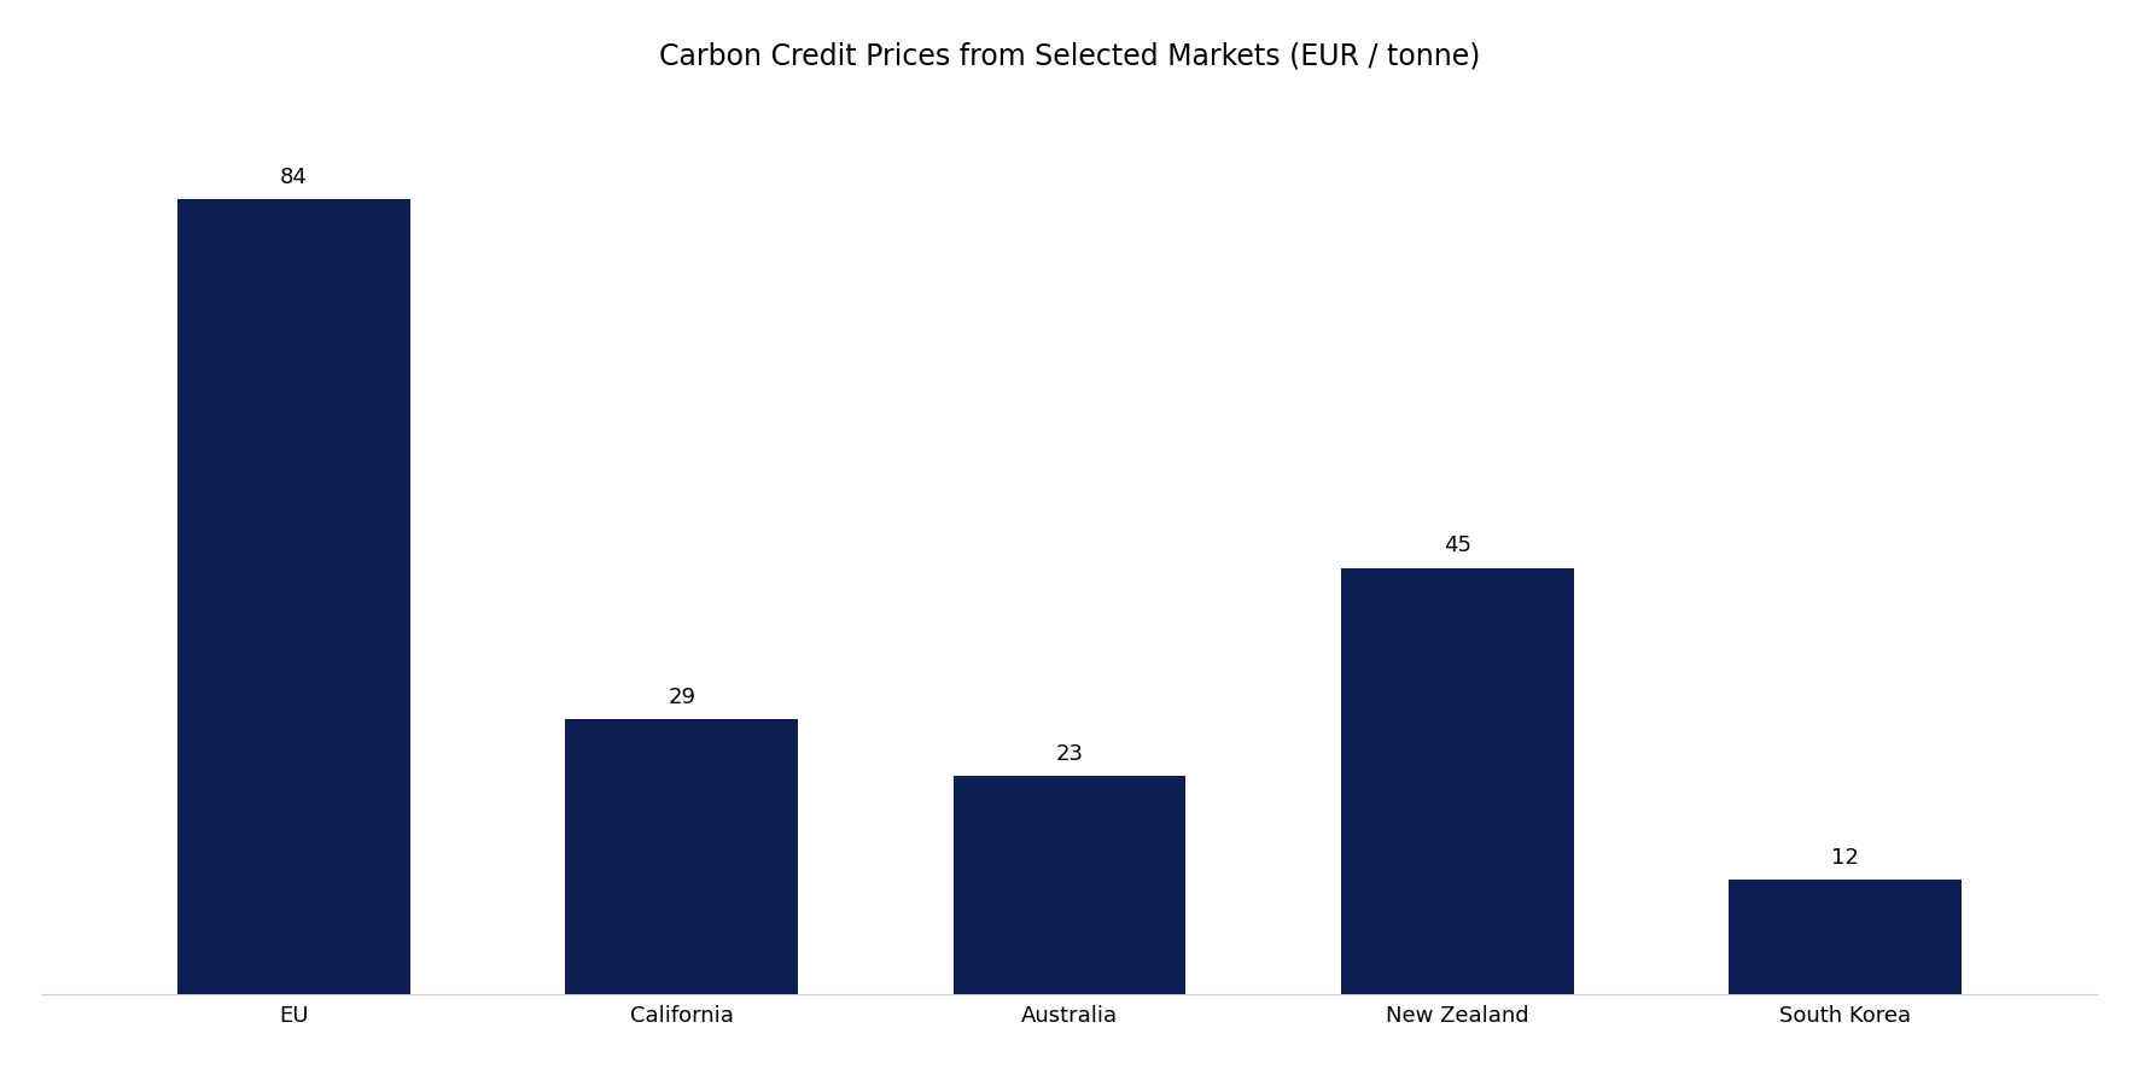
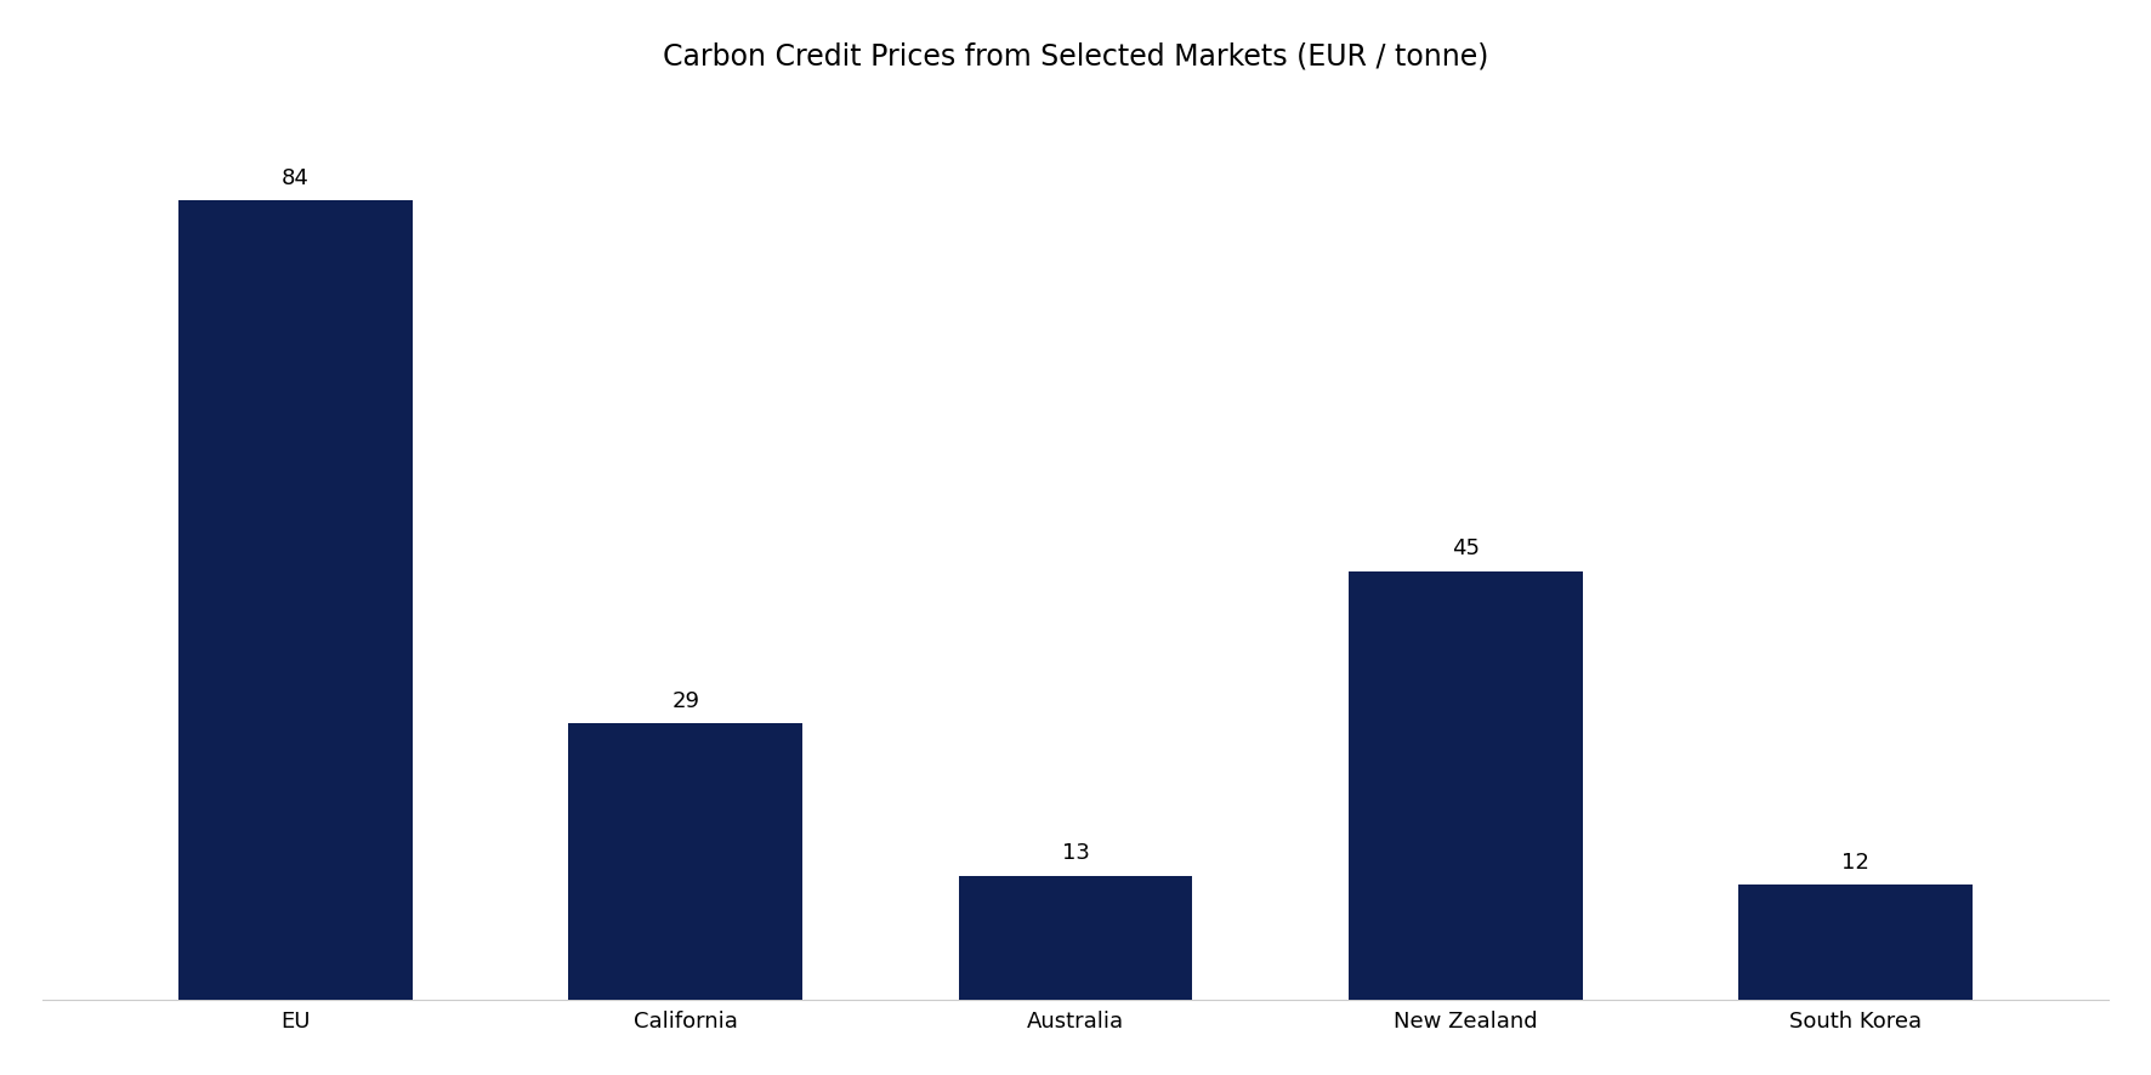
Australia: 23 -> 13
